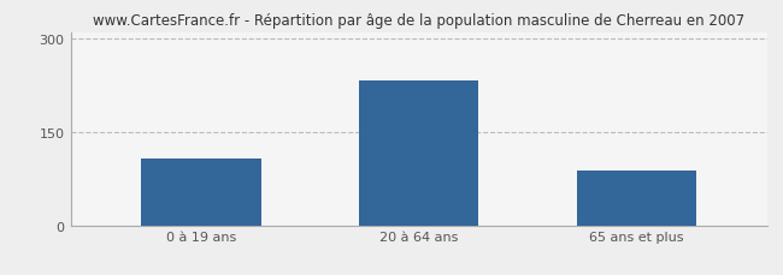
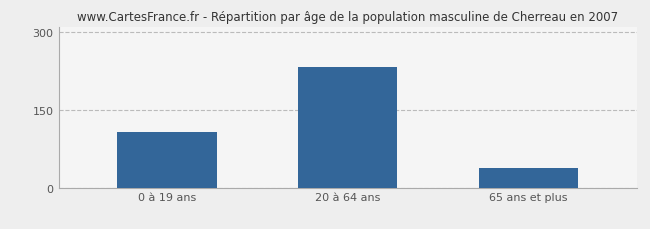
65 ans et plus: 88 -> 38
